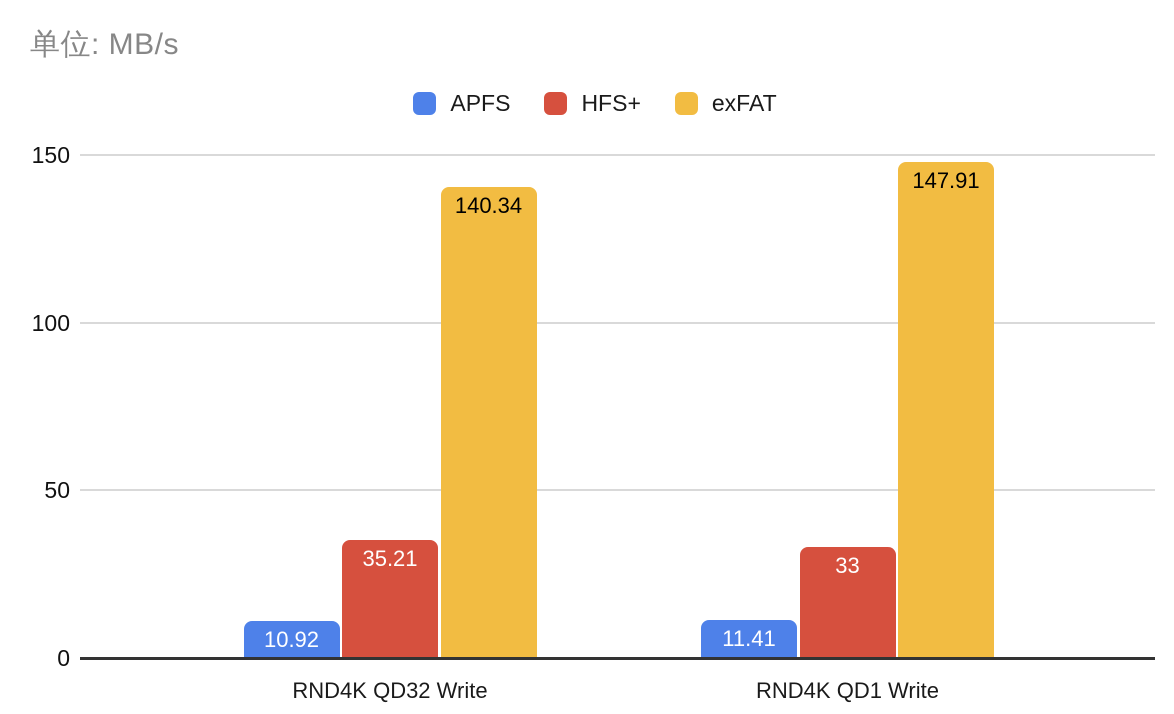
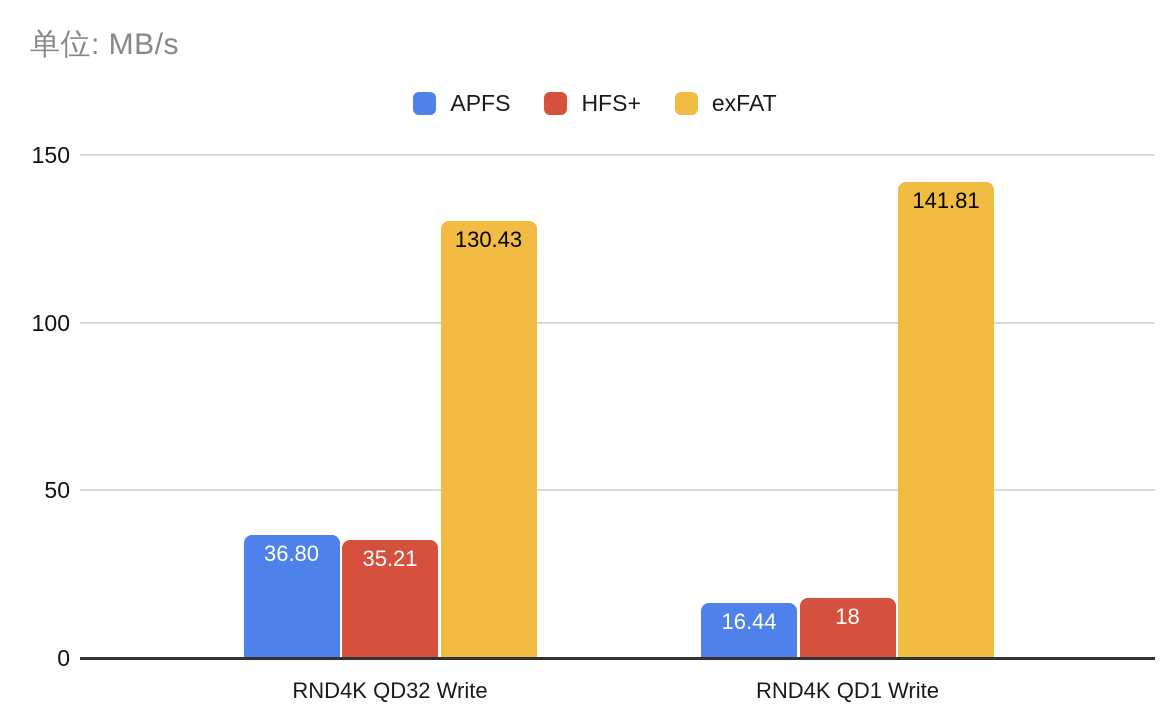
APFS/RND4K QD32 Write: 10.92 -> 36.80
exFAT/RND4K QD32 Write: 140.34 -> 130.43
APFS/RND4K QD1 Write: 11.41 -> 16.44
HFS+/RND4K QD1 Write: 33 -> 18
exFAT/RND4K QD1 Write: 147.91 -> 141.81
